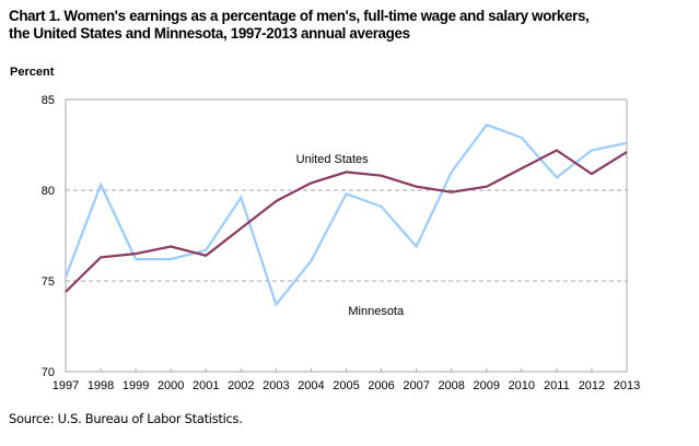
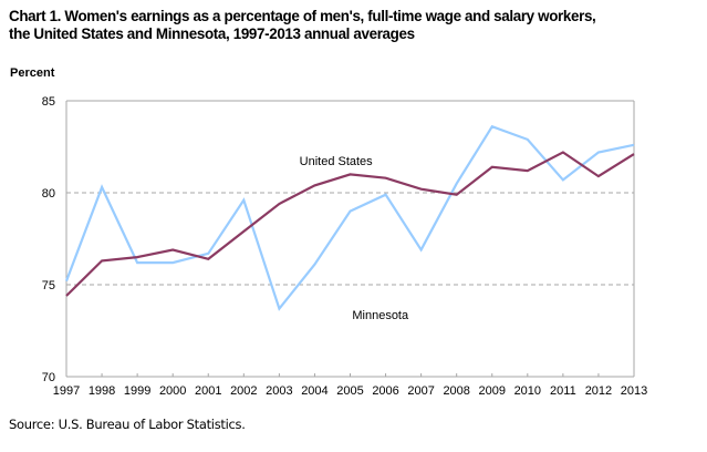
Minnesota/2005: 79.8 -> 79.0
Minnesota/2006: 79.1 -> 79.9
Minnesota/2008: 81.0 -> 80.5
United States/2009: 80.2 -> 81.4
